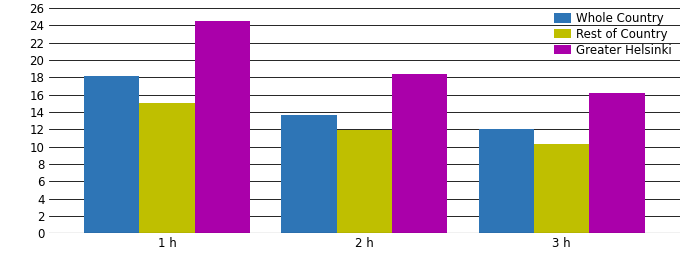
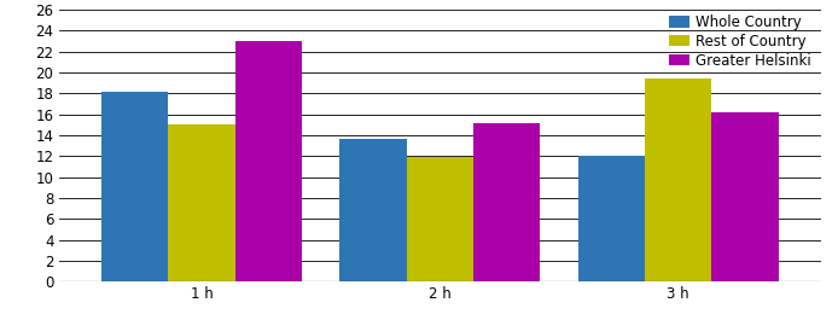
Greater Helsinki/1 h: 24.5 -> 23.0
Greater Helsinki/2 h: 18.4 -> 15.2
Rest of Country/3 h: 10.3 -> 19.4
